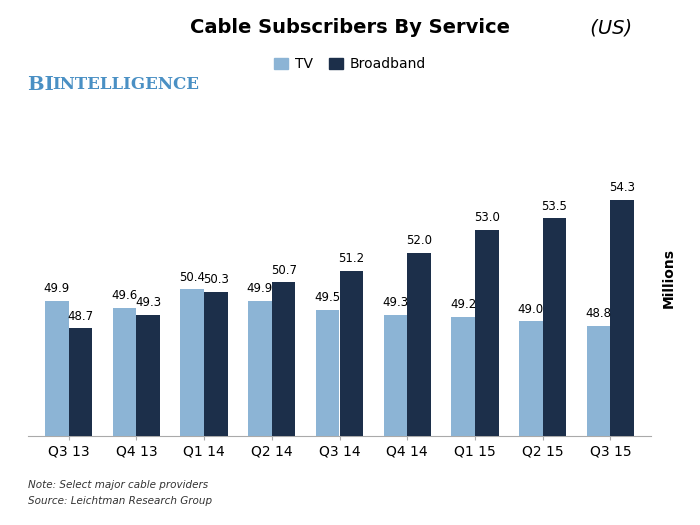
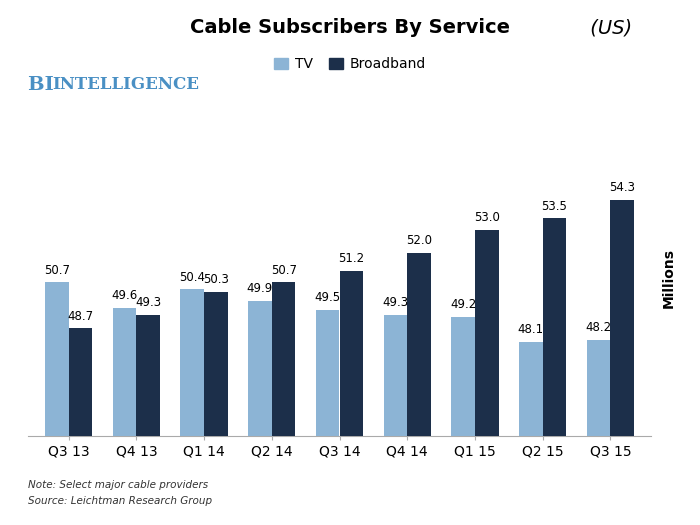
TV/Q3 13: 49.9 -> 50.7
TV/Q2 15: 49.0 -> 48.1
TV/Q3 15: 48.8 -> 48.2
